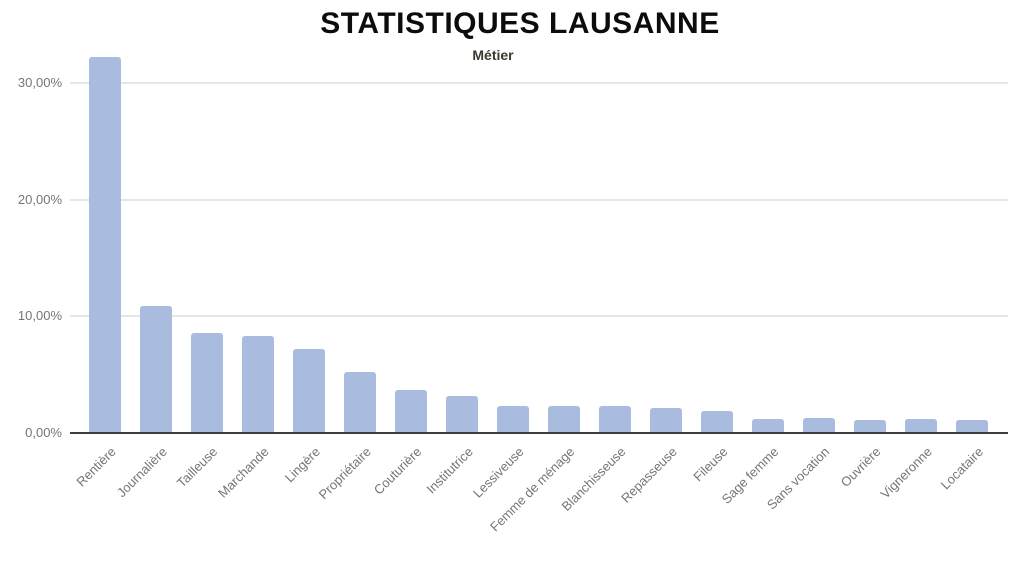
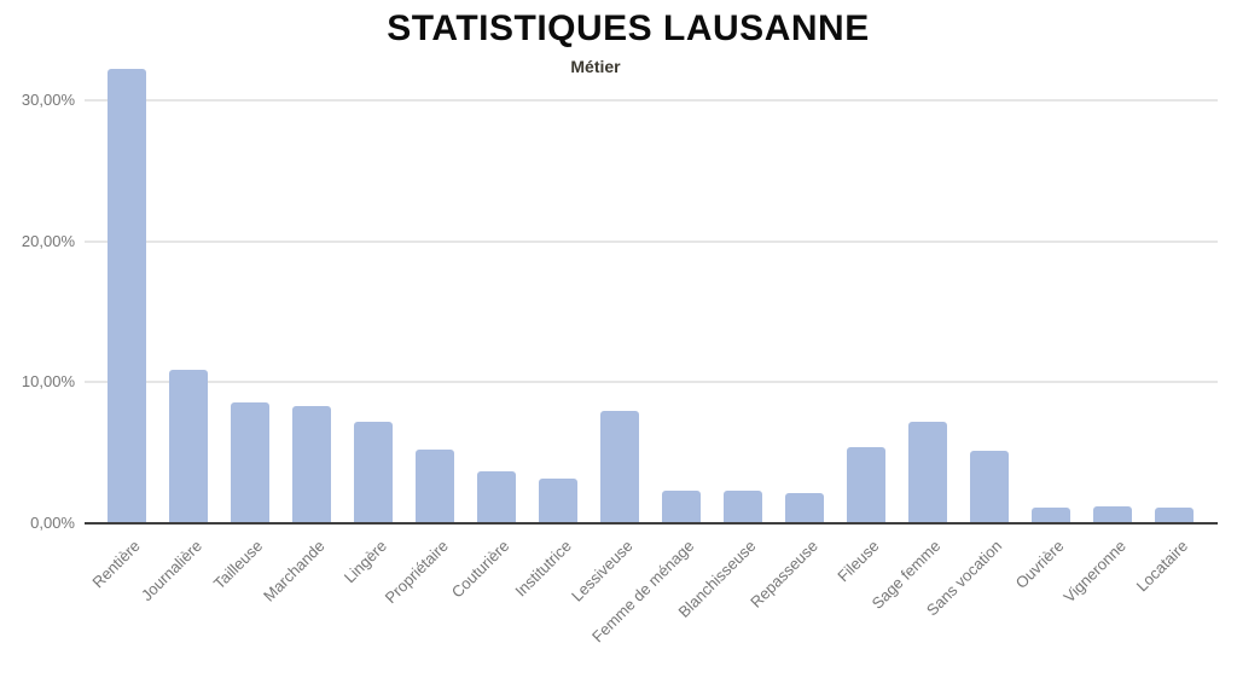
Lessiveuse: 2,3% -> 8,0%
Fileuse: 1,9% -> 5,4%
Sage femme: 1,2% -> 7,2%
Sans vocation: 1,3% -> 5,1%
